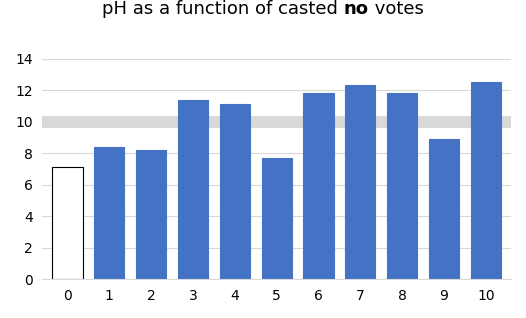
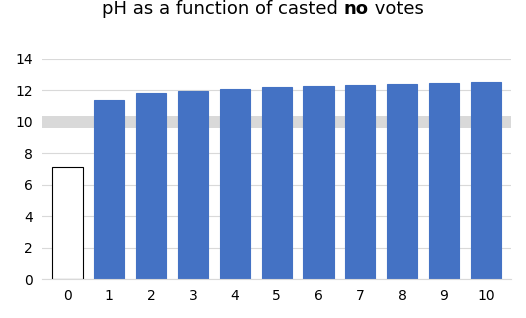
1: 8.4 -> 11.4
2: 8.2 -> 11.8
3: 11.4 -> 11.9
4: 11.1 -> 12.1
5: 7.7 -> 12.2
6: 11.8 -> 12.2
8: 11.8 -> 12.4
9: 8.9 -> 12.4
